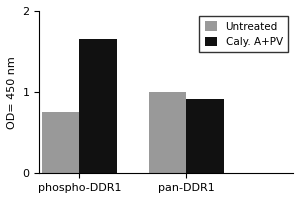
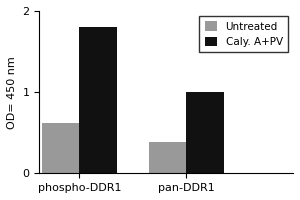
Untreated/phospho-DDR1: 0.76 -> 0.62
Caly. A+PV/phospho-DDR1: 1.65 -> 1.80
Untreated/pan-DDR1: 1.00 -> 0.38
Caly. A+PV/pan-DDR1: 0.92 -> 1.00
